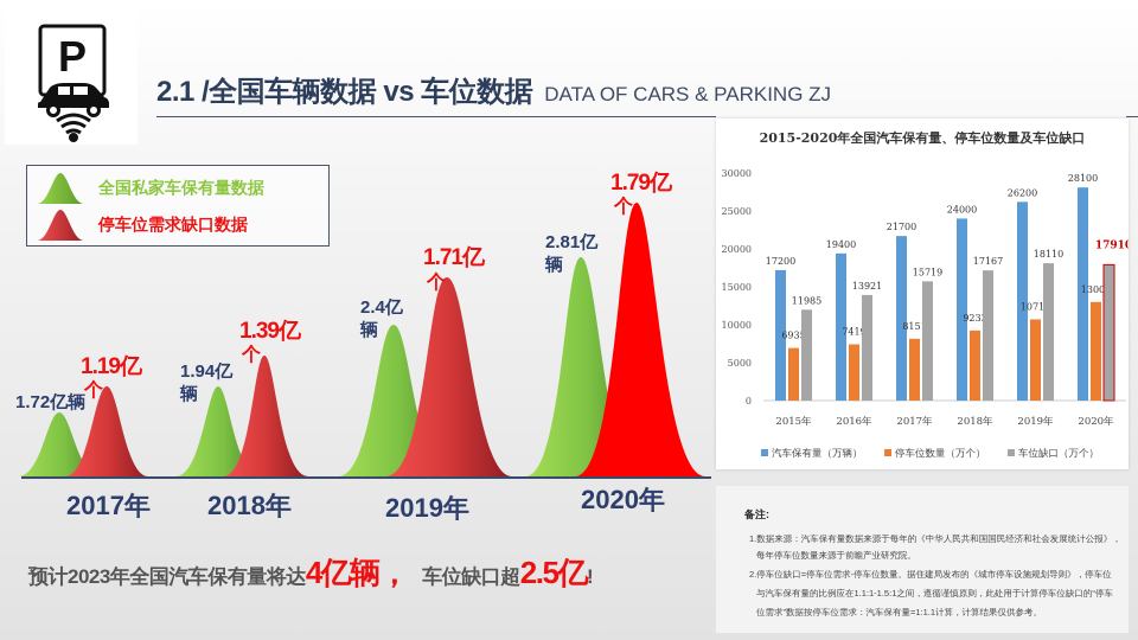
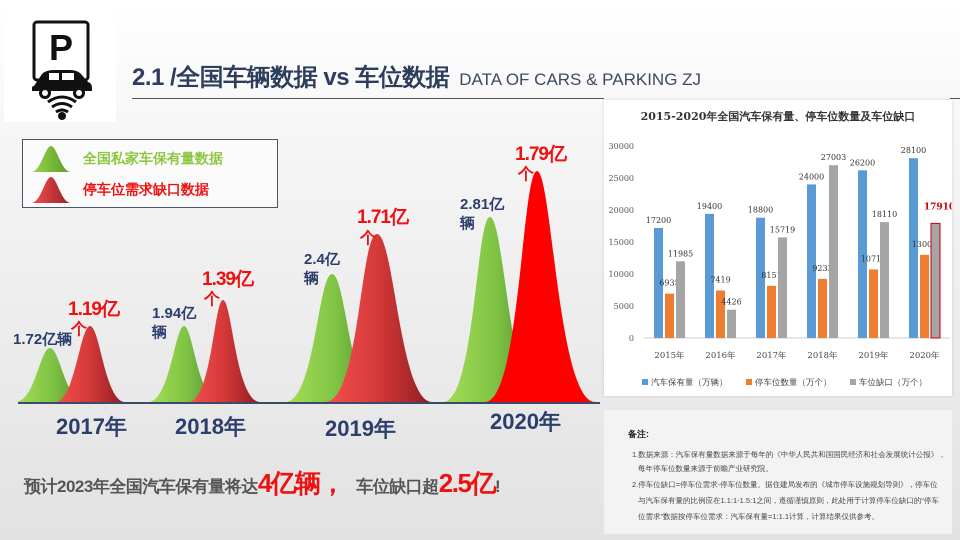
2015-2020年全国汽车保有量、停车位数量及车位缺口/车位缺口（万个）/2016年: 13921 -> 4426
2015-2020年全国汽车保有量、停车位数量及车位缺口/汽车保有量（万辆）/2017年: 21700 -> 18800
2015-2020年全国汽车保有量、停车位数量及车位缺口/车位缺口（万个）/2018年: 17167 -> 27003
